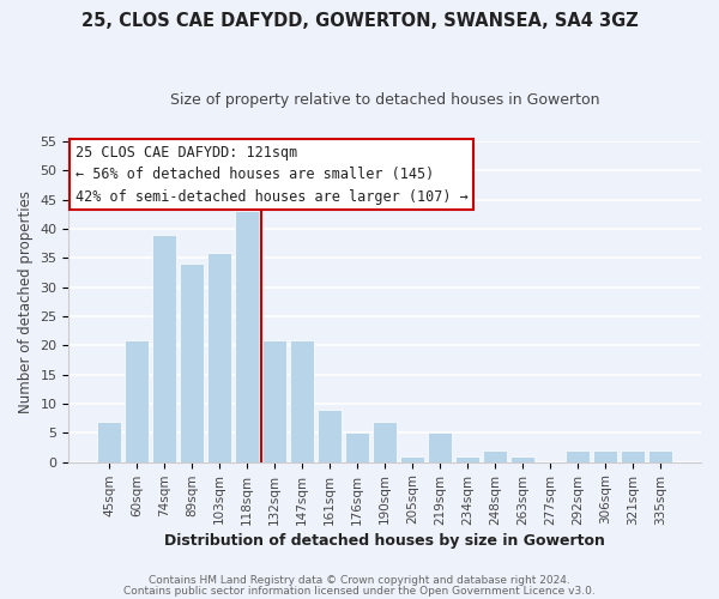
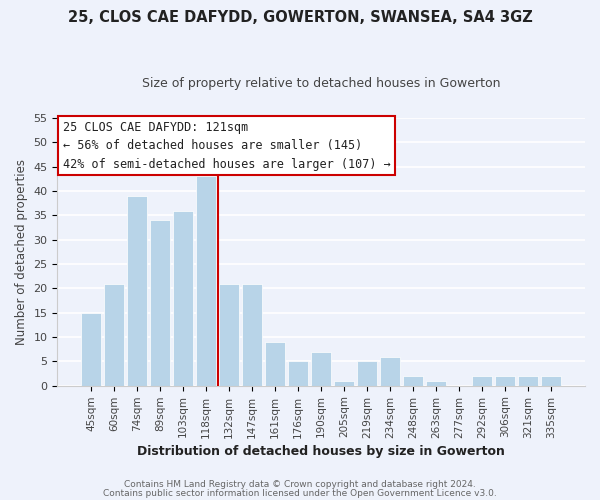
45sqm: 7 -> 15
234sqm: 1 -> 6
